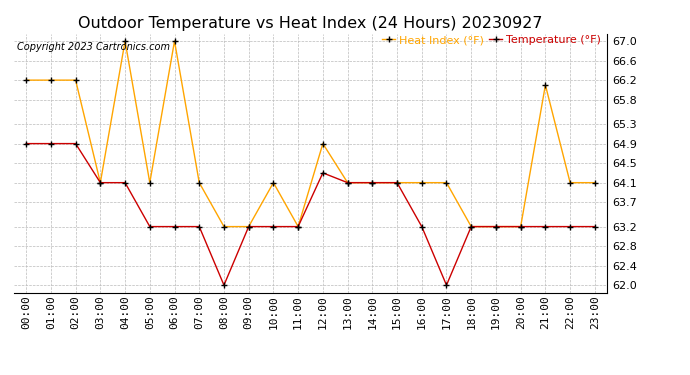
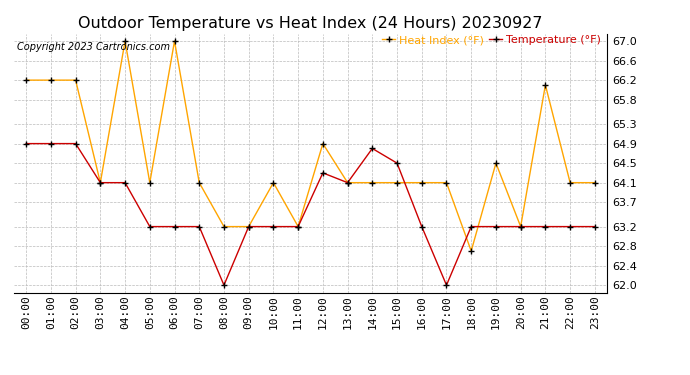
Temperature (°F)/14:00: 64.1 -> 64.8
Temperature (°F)/15:00: 64.1 -> 64.5
Heat Index (°F)/18:00: 63.2 -> 62.7
Heat Index (°F)/19:00: 63.2 -> 64.5
